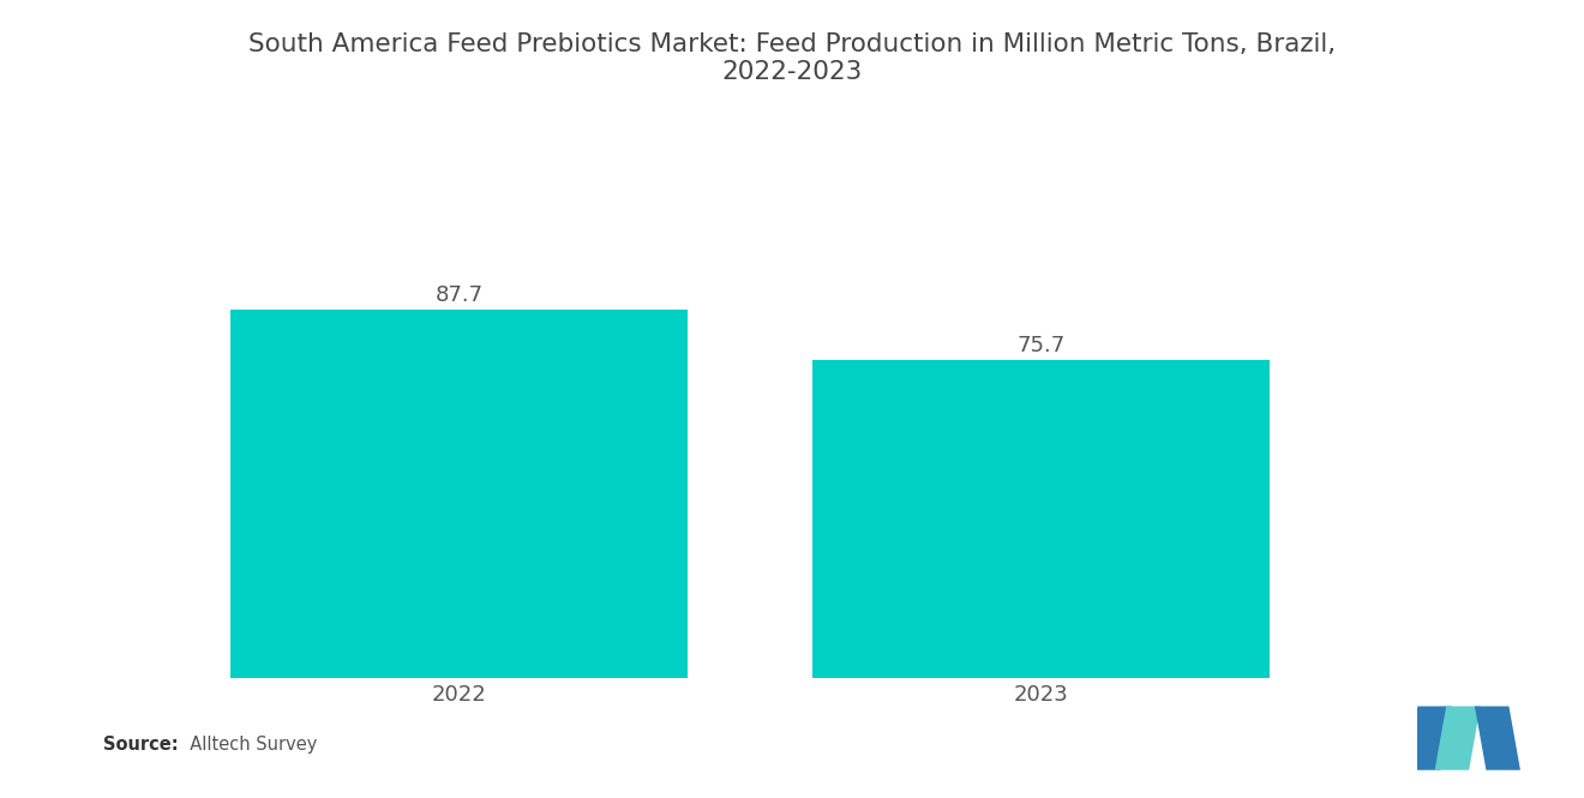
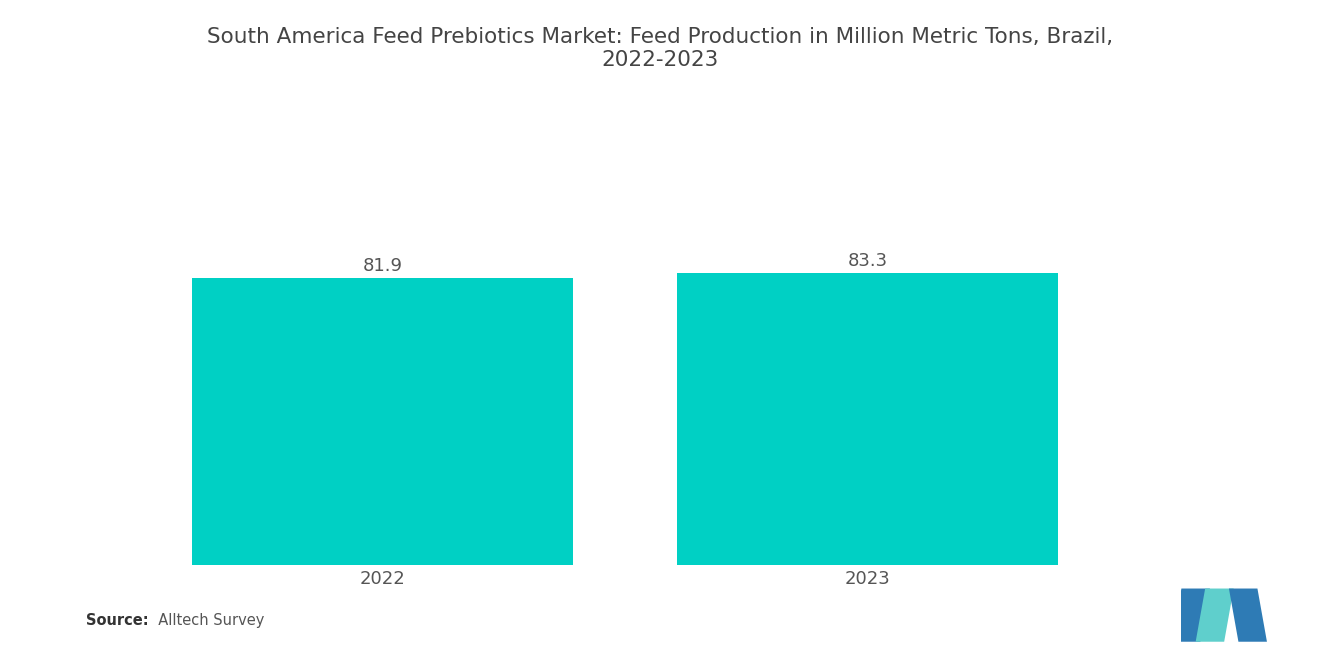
2022: 87.7 -> 81.9
2023: 75.7 -> 83.3
